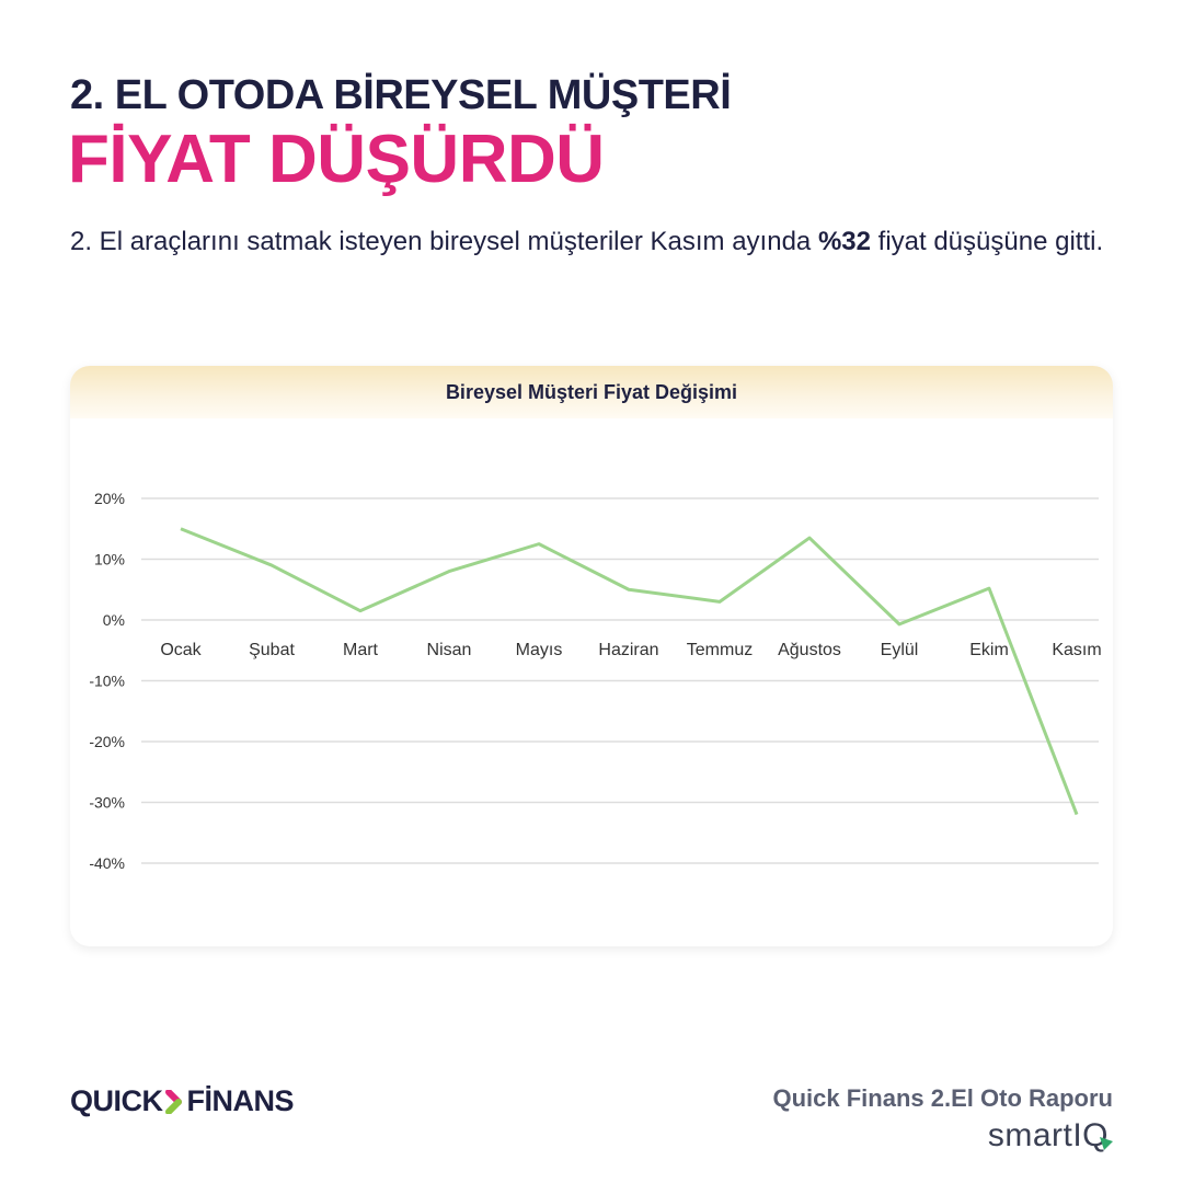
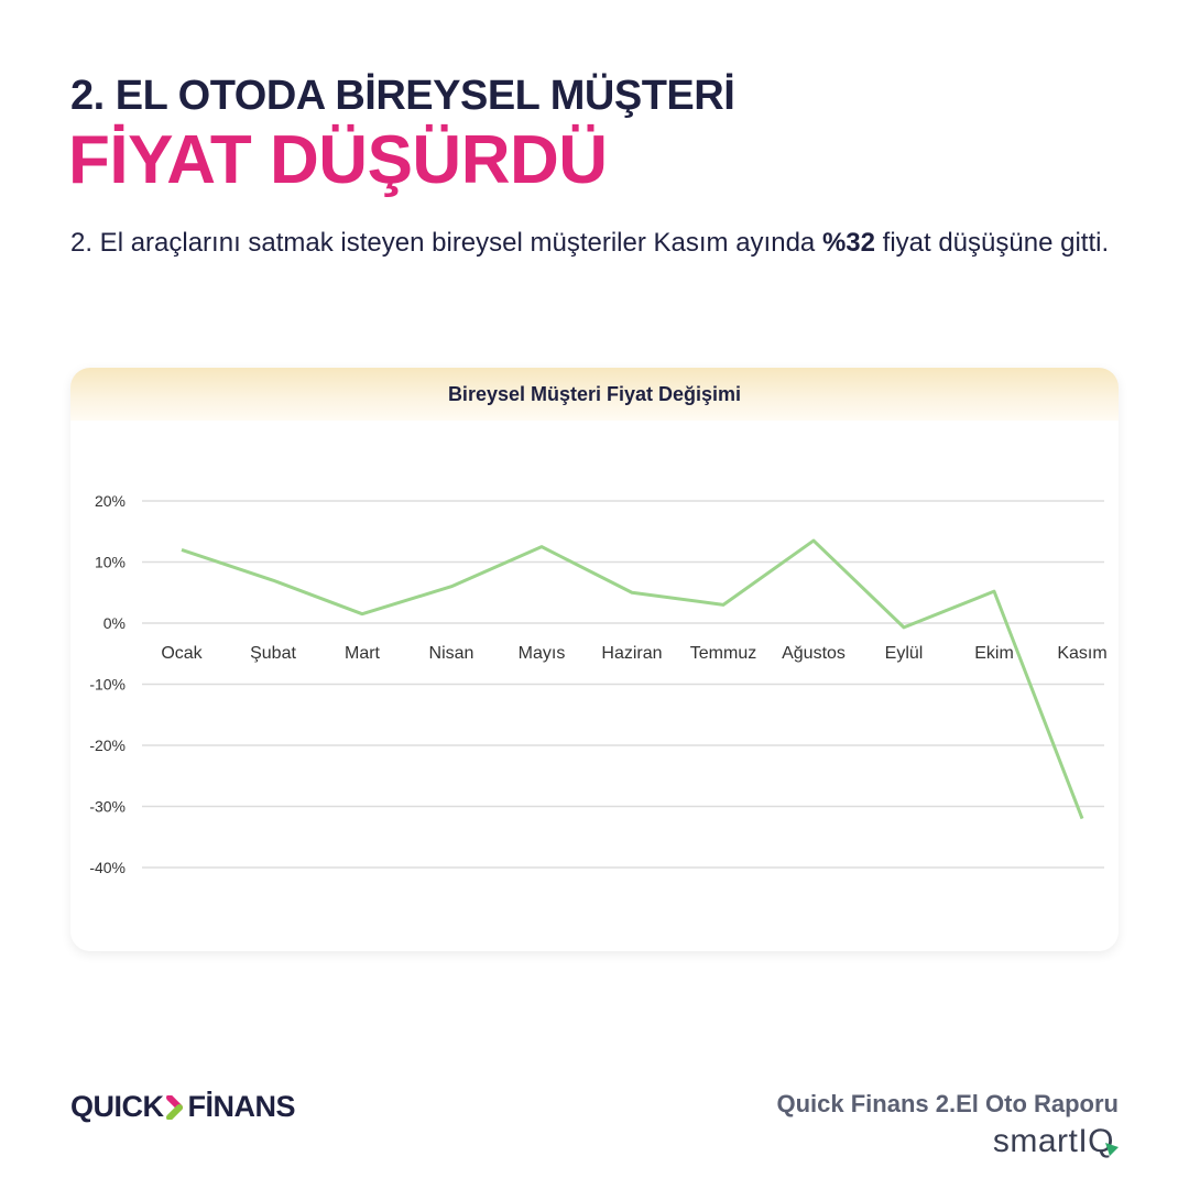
Ocak: 15% -> 12%
Şubat: 9% -> 7%
Nisan: 8% -> 6%
